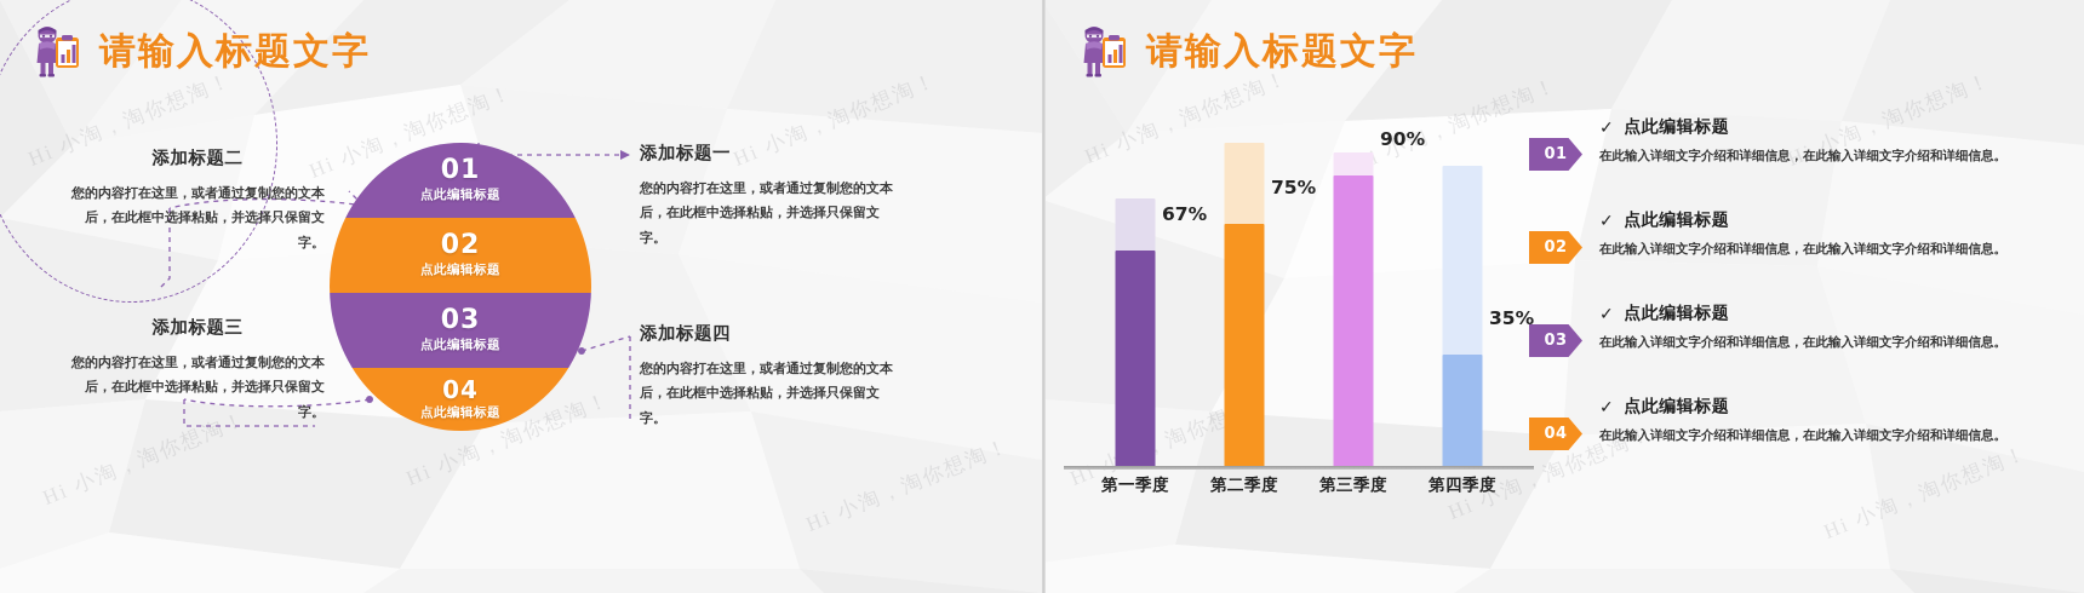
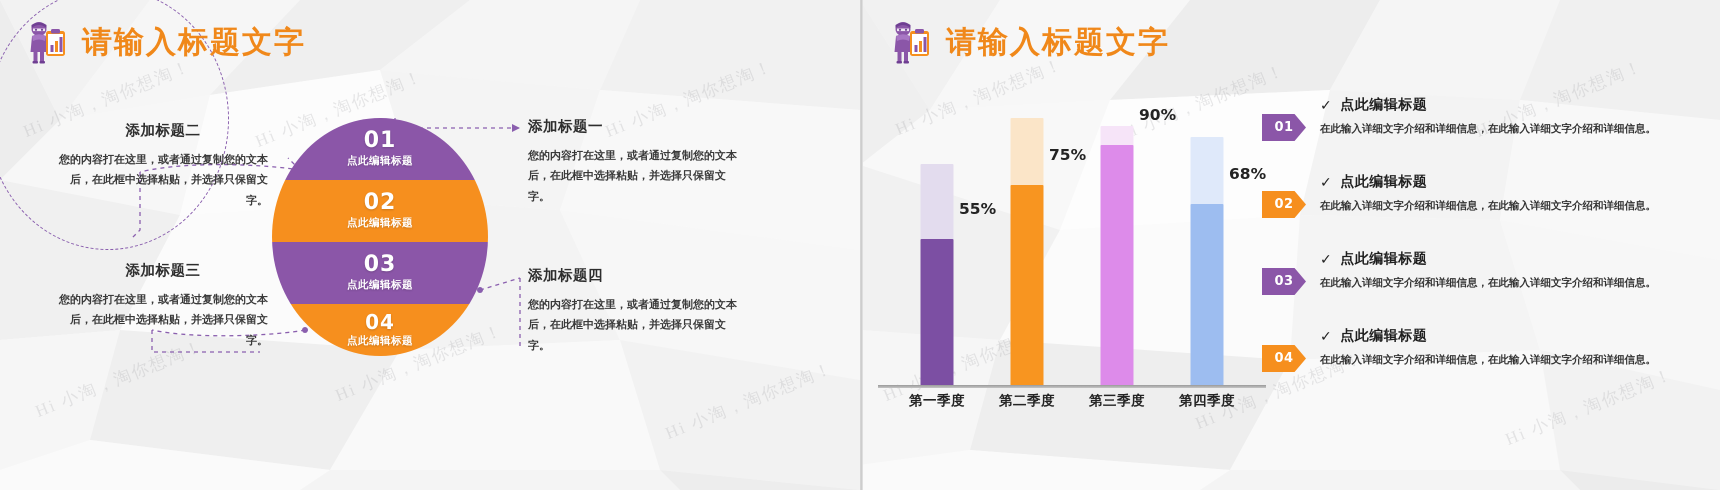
第一季度: 67% -> 55%
第四季度: 35% -> 68%
